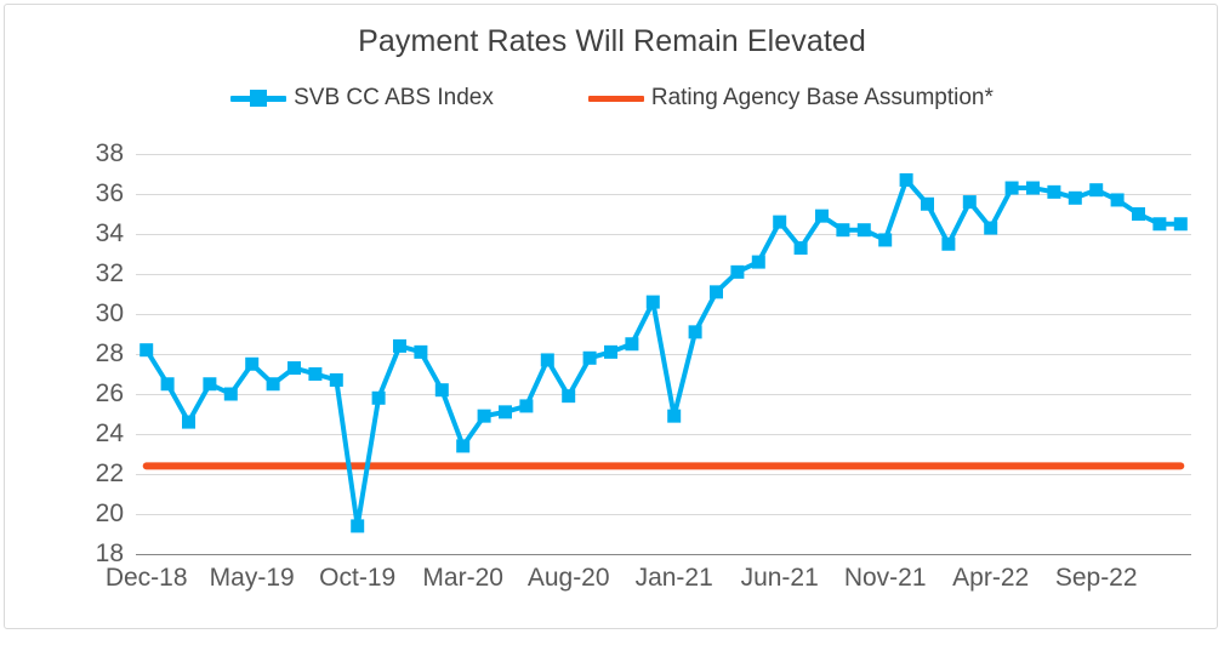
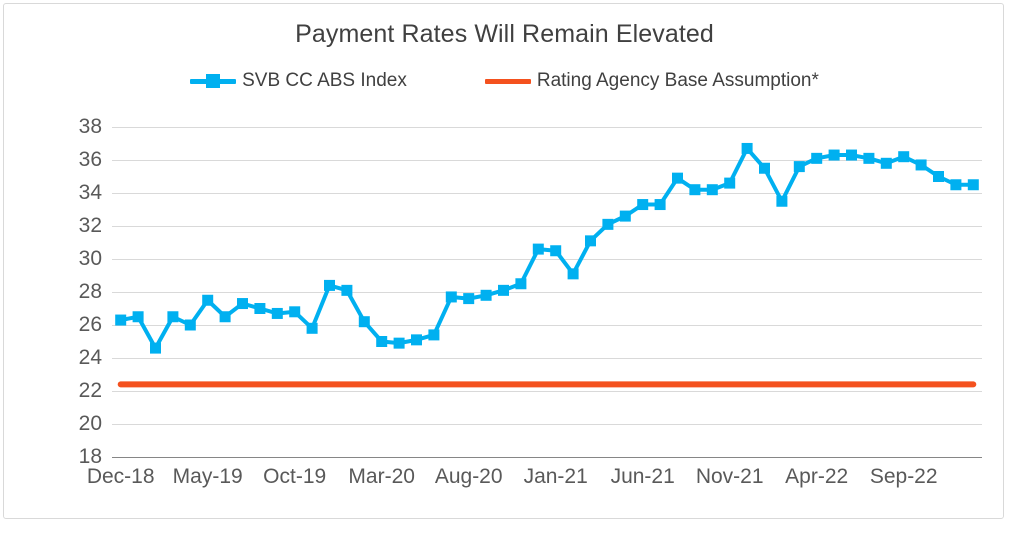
SVB CC ABS Index/Dec-18: 28.2 -> 26.3
SVB CC ABS Index/Oct-19: 19.4 -> 26.8
SVB CC ABS Index/Mar-20: 23.4 -> 25.0
SVB CC ABS Index/Aug-20: 25.9 -> 27.6
SVB CC ABS Index/Jan-21: 24.9 -> 30.5
SVB CC ABS Index/Jun-21: 34.6 -> 33.3
SVB CC ABS Index/Nov-21: 33.7 -> 34.6
SVB CC ABS Index/Apr-22: 34.3 -> 36.1
